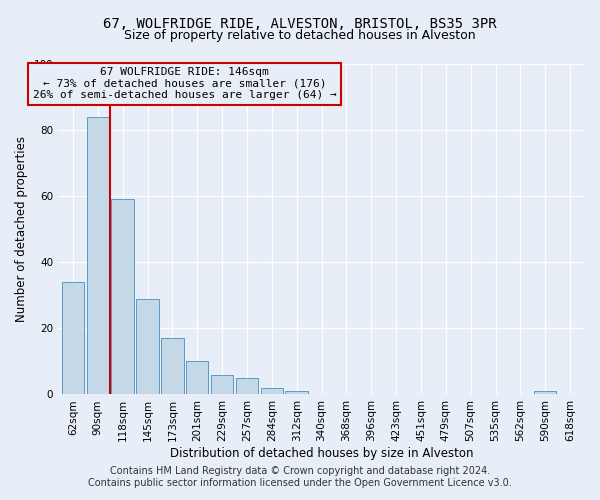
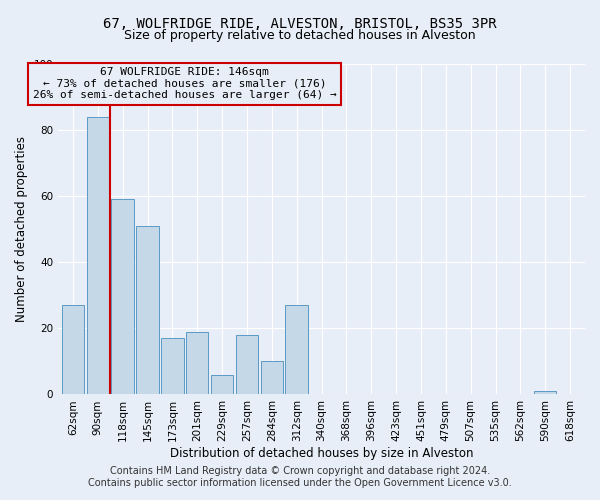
62sqm: 34 -> 27
145sqm: 29 -> 51
201sqm: 10 -> 19
257sqm: 5 -> 18
284sqm: 2 -> 10
312sqm: 1 -> 27
